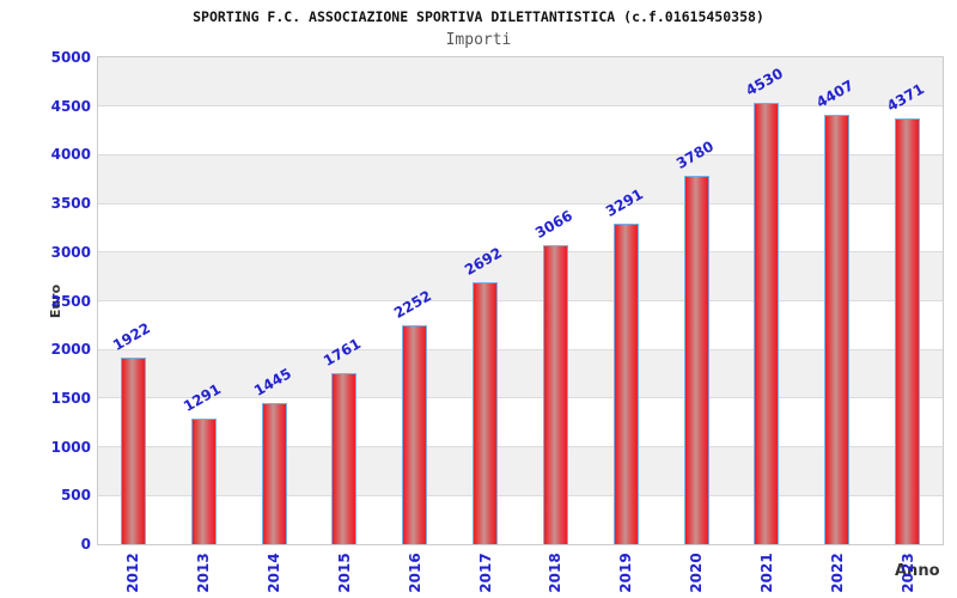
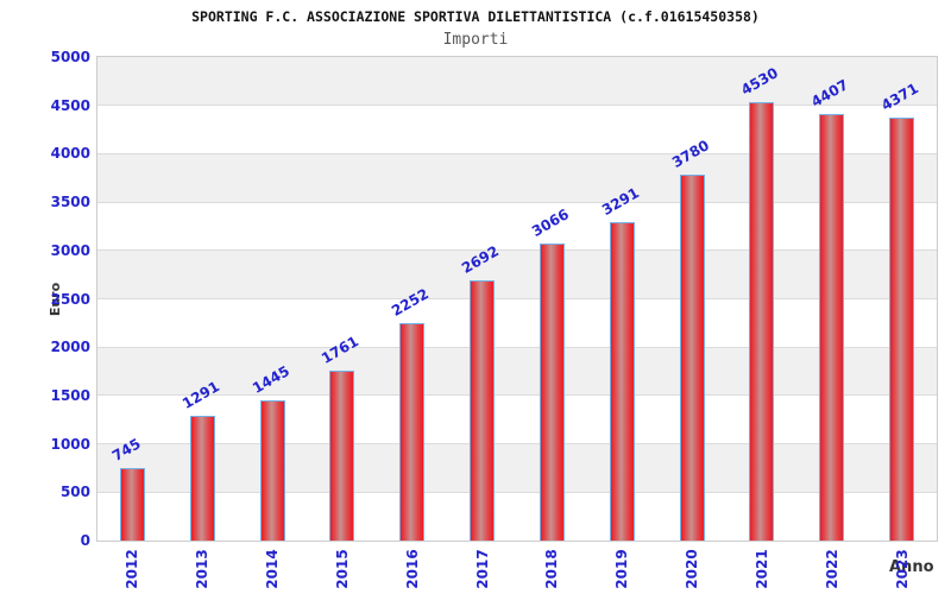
2012: 1922 -> 745
